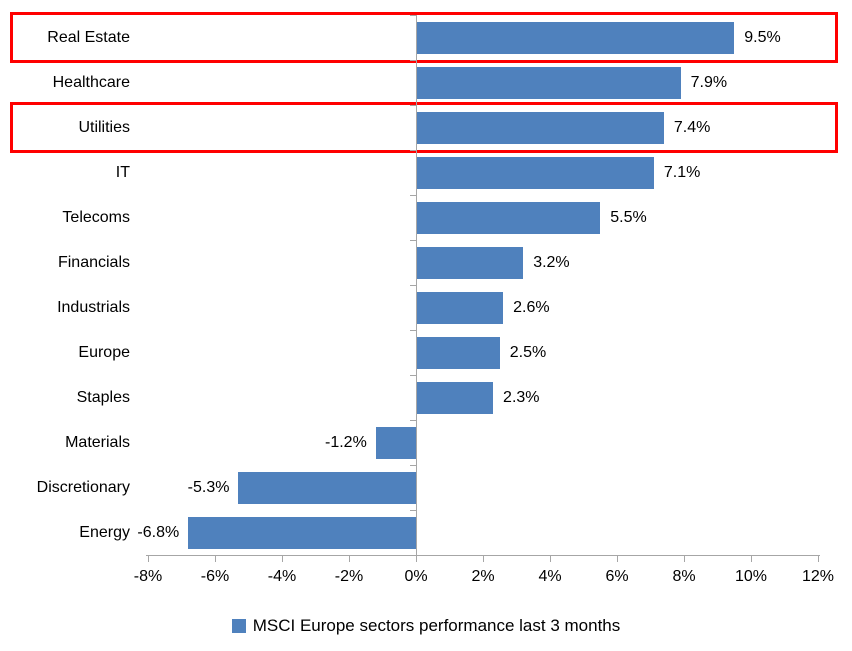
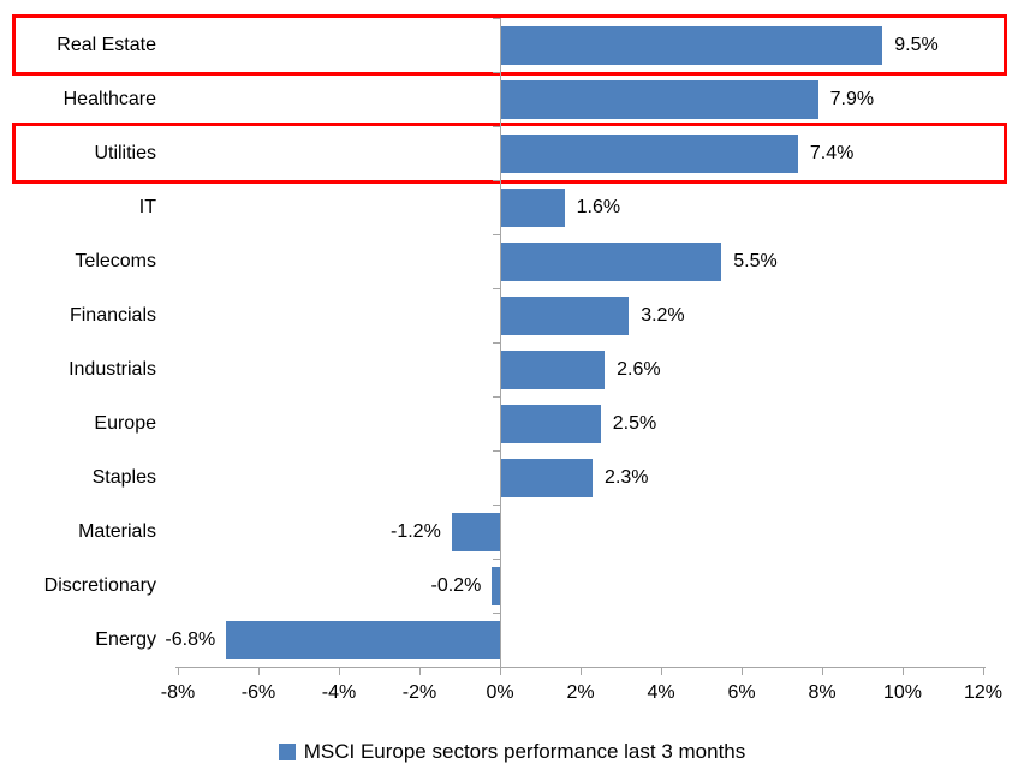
IT: 7.1% -> 1.6%
Discretionary: -5.3% -> -0.2%
